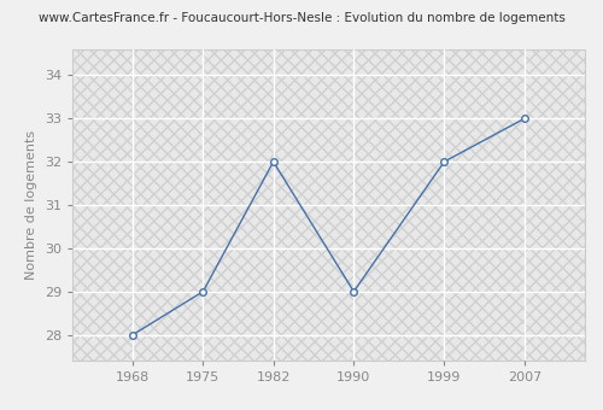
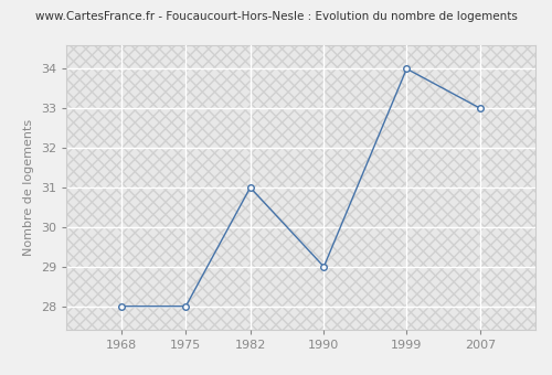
1975: 29 -> 28
1982: 32 -> 31
1999: 32 -> 34
